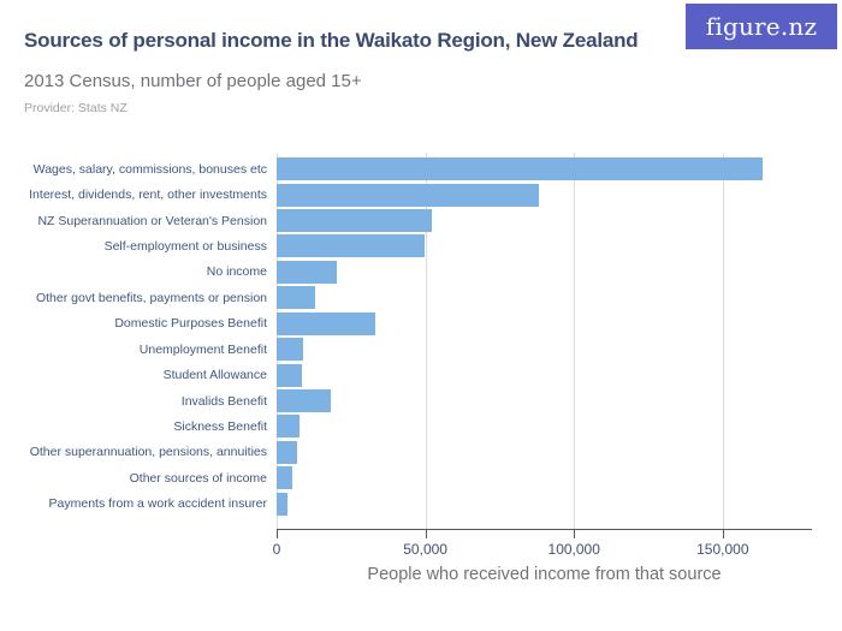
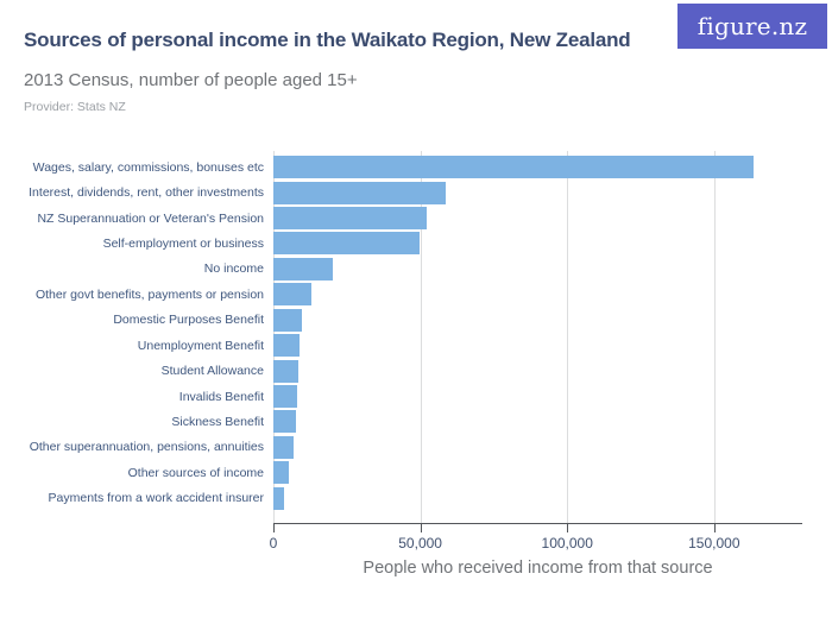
Interest, dividends, rent, other investments: 88000 -> 58000
Domestic Purposes Benefit: 33000 -> 10000
Invalids Benefit: 18000 -> 8000
